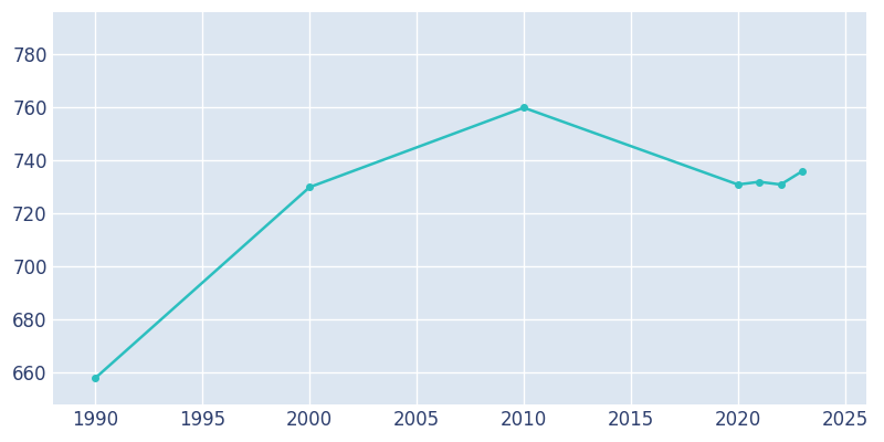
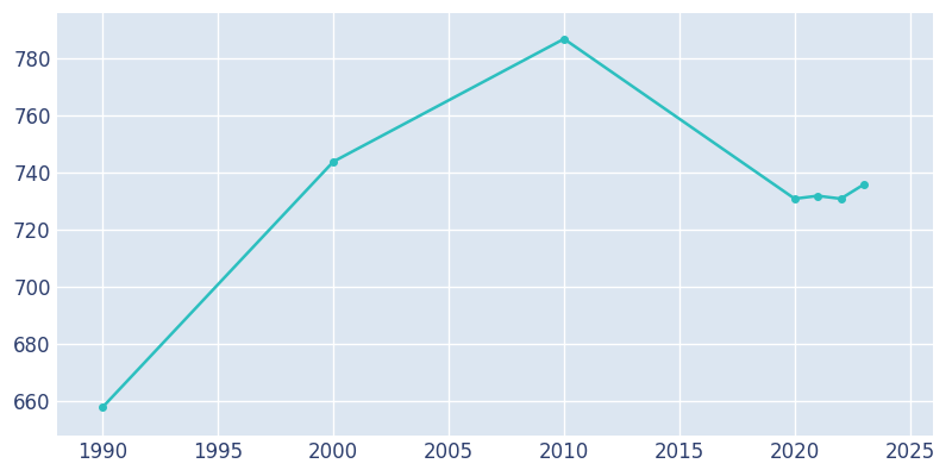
2000: 730 -> 744
2010: 760 -> 787
